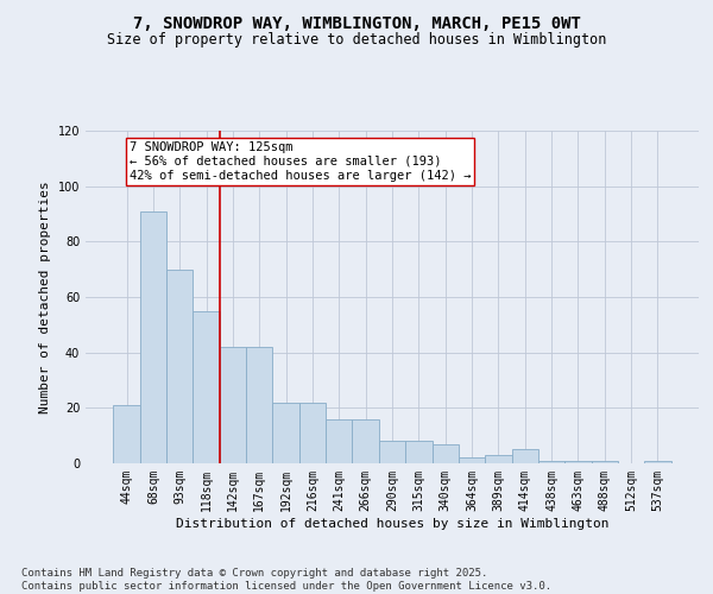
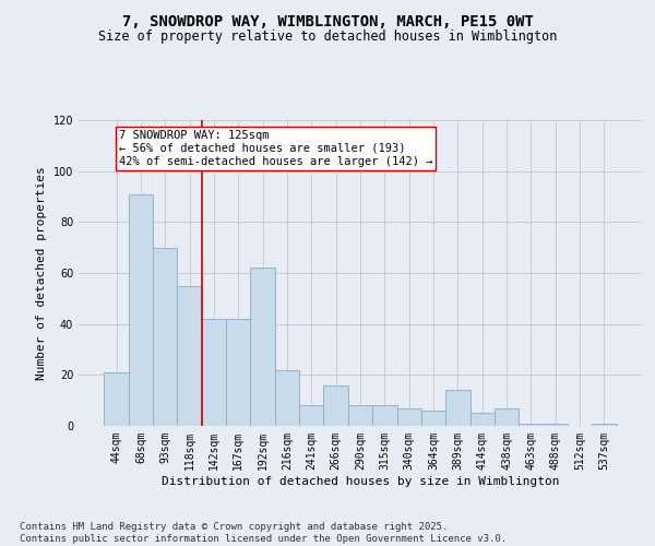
192sqm: 22 -> 62
241sqm: 16 -> 8
364sqm: 2 -> 6
389sqm: 3 -> 14
438sqm: 1 -> 7
